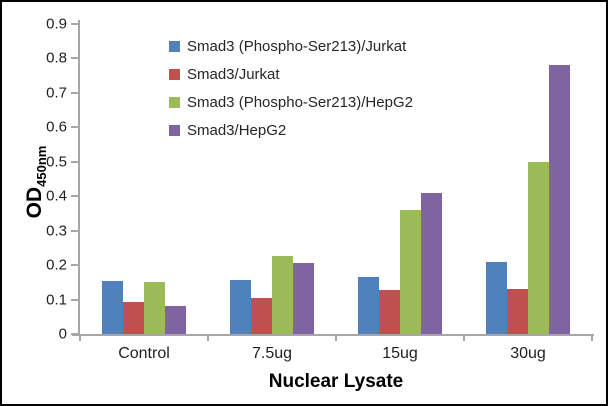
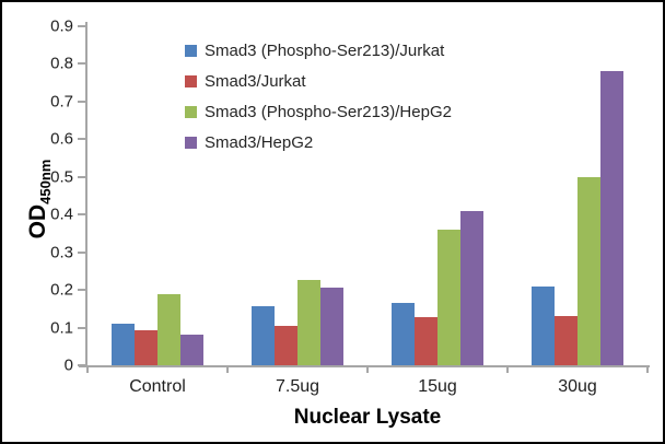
Smad3 (Phospho-Ser213)/Jurkat/Control: 0.15 -> 0.11
Smad3 (Phospho-Ser213)/HepG2/Control: 0.15 -> 0.19
